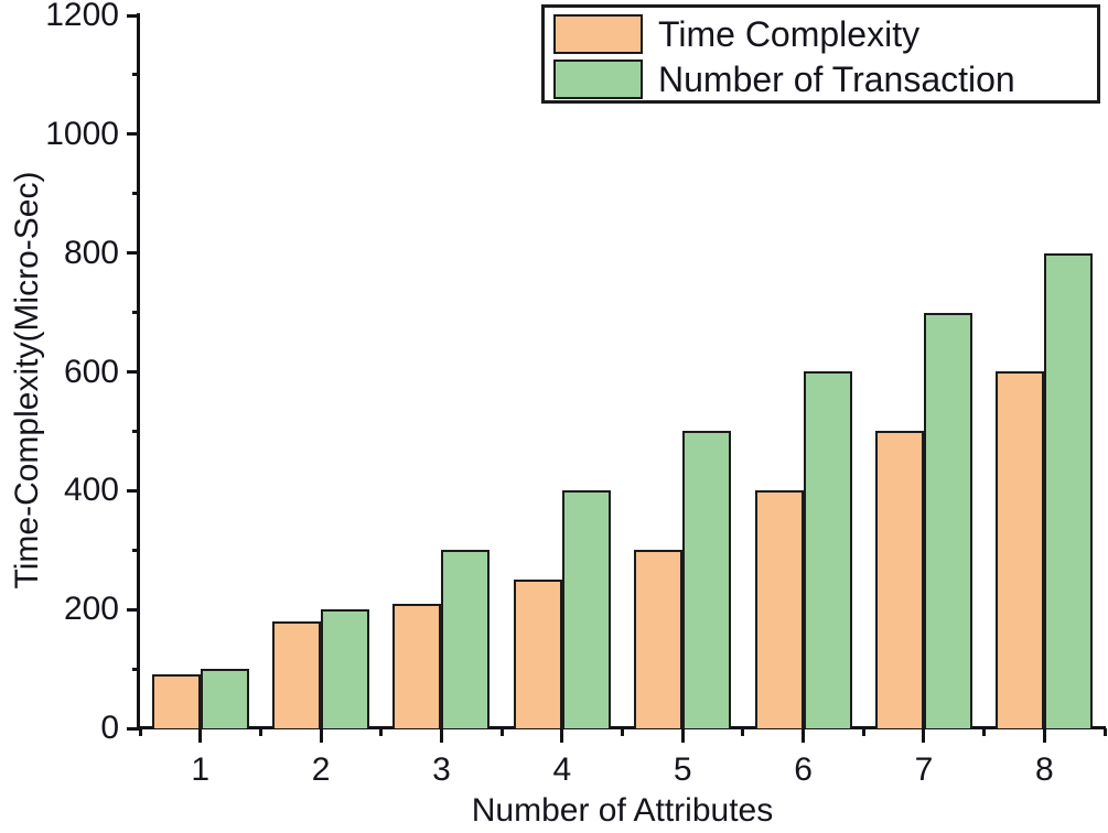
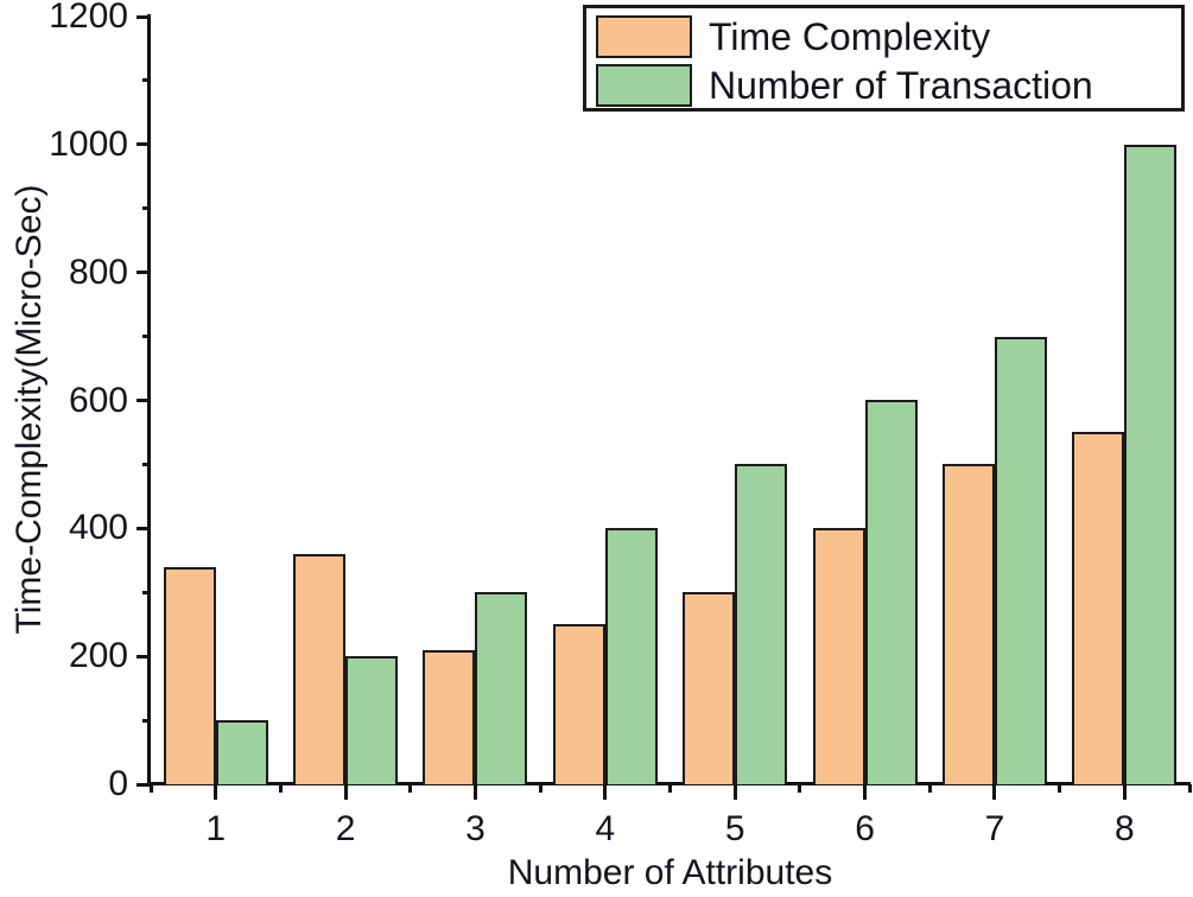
Time Complexity/1: 90 -> 340
Time Complexity/2: 180 -> 360
Time Complexity/8: 600 -> 550
Number of Transaction/8: 800 -> 1000
